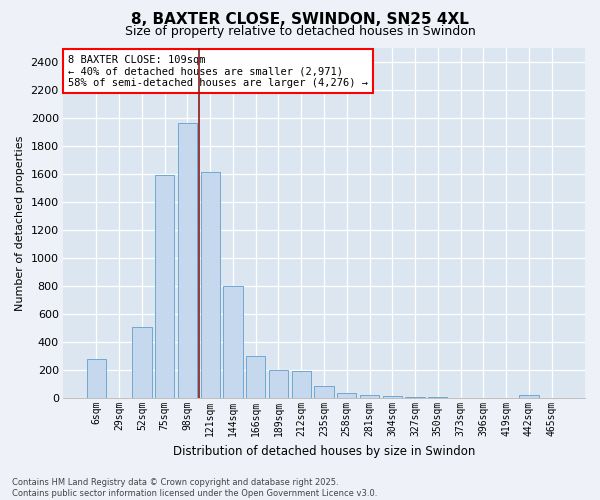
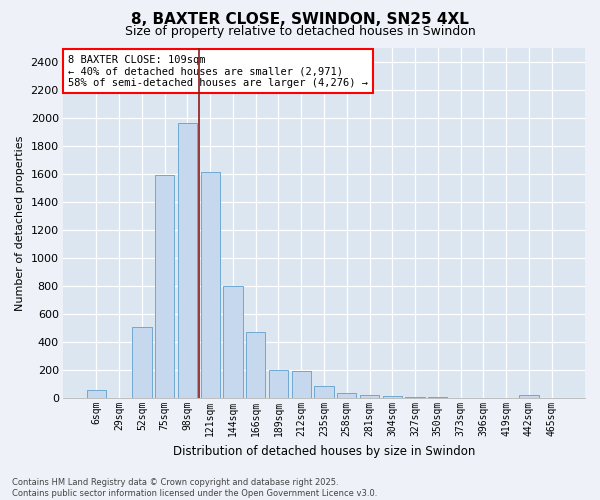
6sqm: 280 -> 60
166sqm: 300 -> 480
